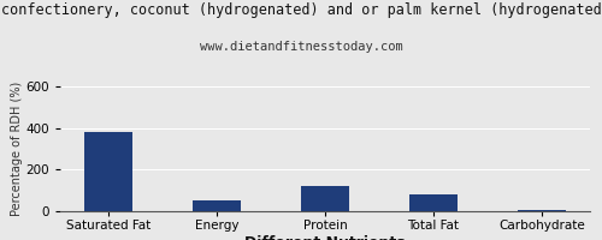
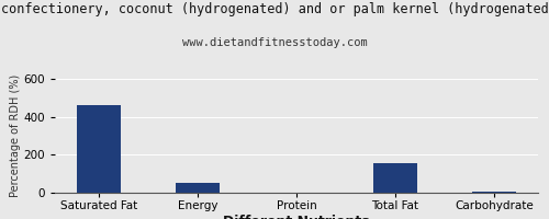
Saturated Fat: 380 -> 460
Protein: 120 -> 0
Total Fat: 80 -> 160
